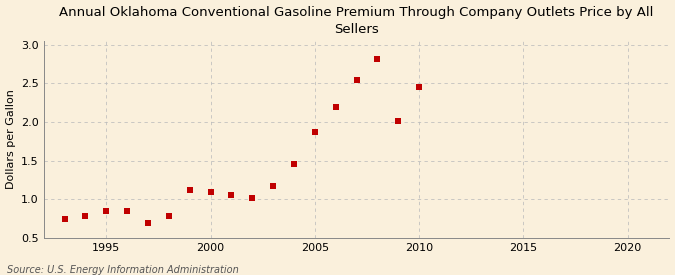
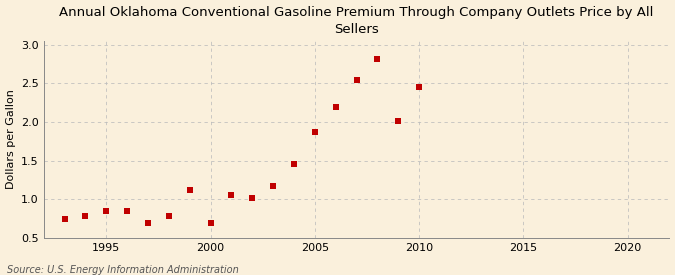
2000: 1.10 -> 0.70
